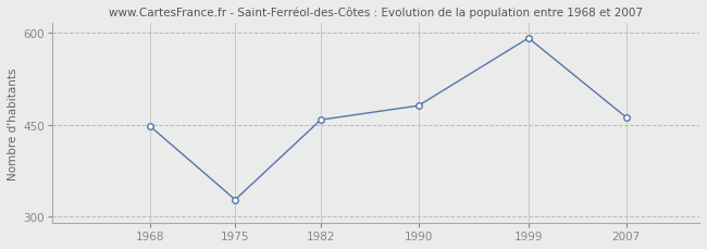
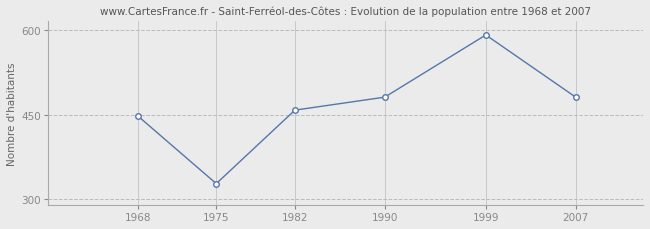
2007: 462 -> 481
